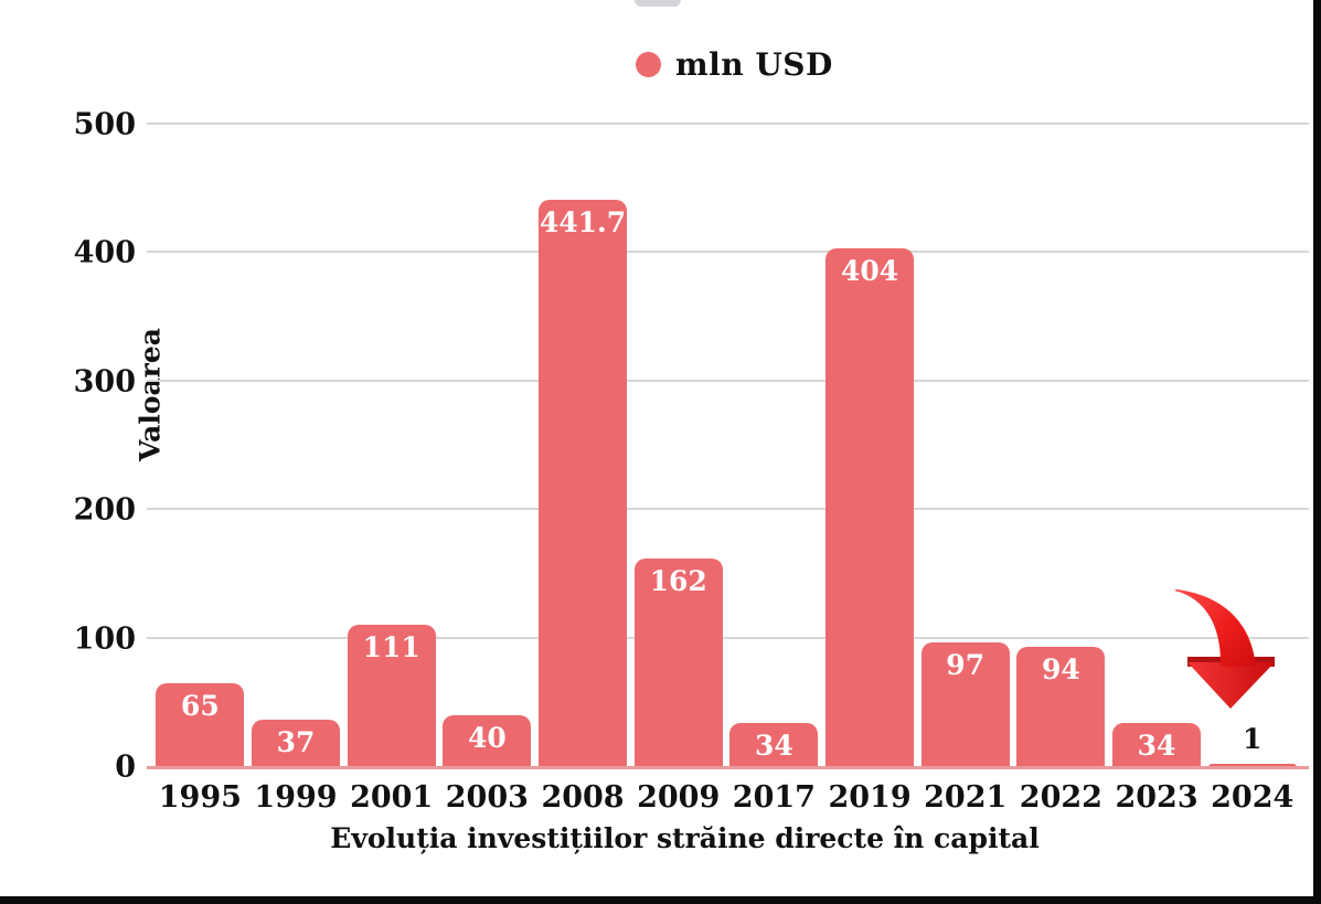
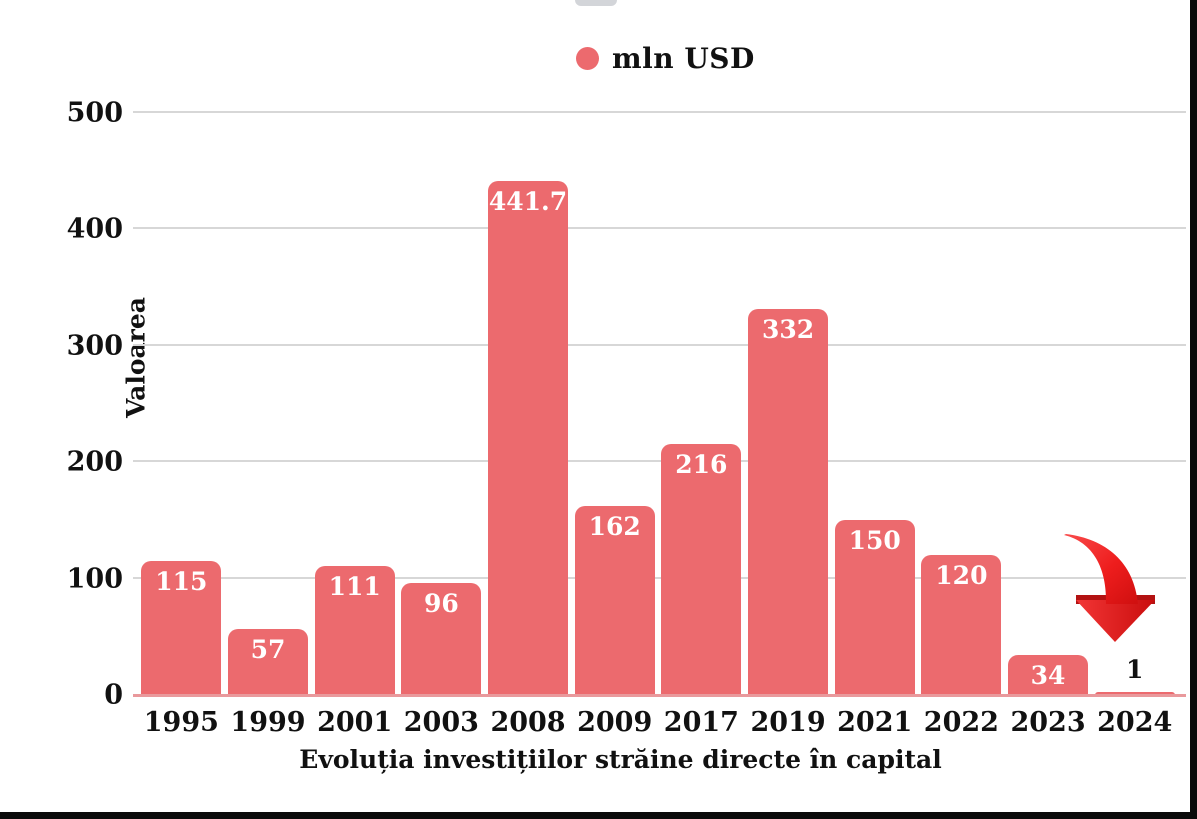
1995: 65 -> 115
1999: 37 -> 57
2003: 40 -> 96
2017: 34 -> 216
2019: 404 -> 332
2021: 97 -> 150
2022: 94 -> 120
